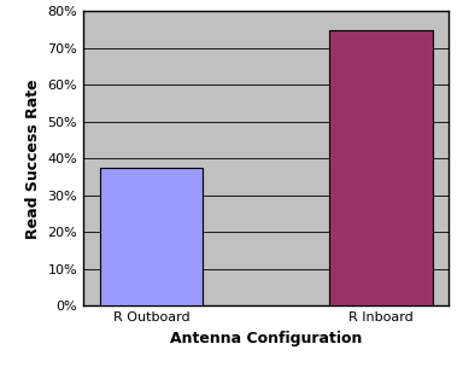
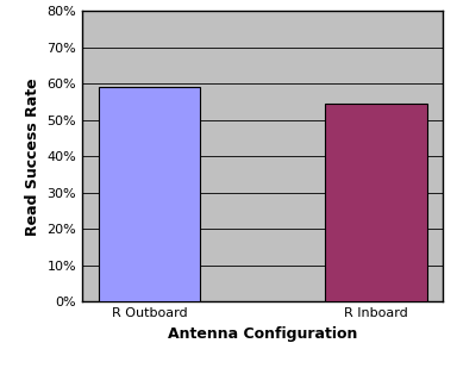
R Outboard: 37.5% -> 59.0%
R Inboard: 75.0% -> 54.5%
